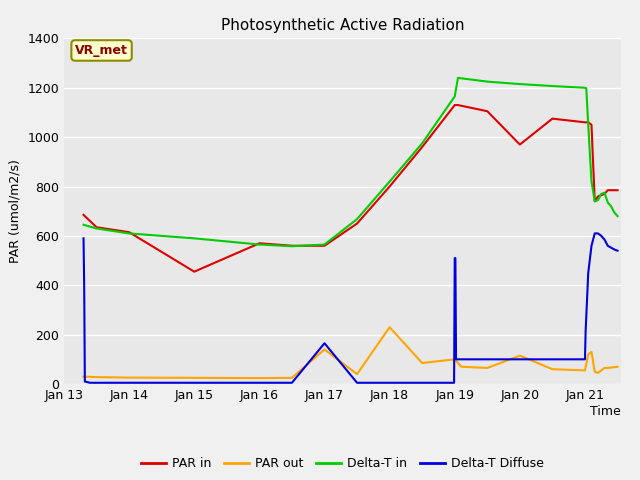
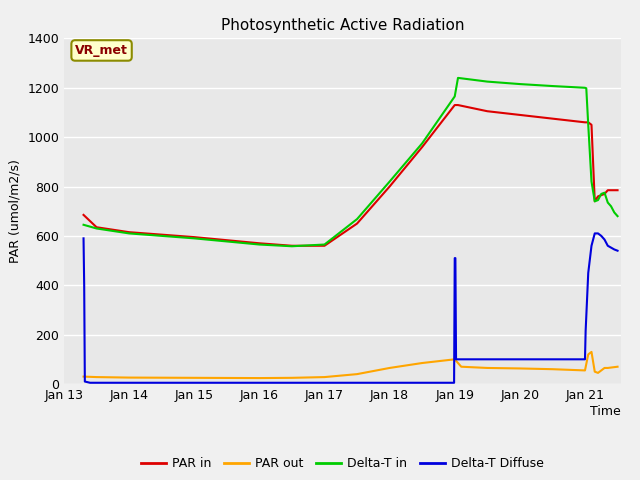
PAR in/Jan 15: 455 -> 595
PAR out/Jan 17: 140 -> 28
Delta-T Diffuse/Jan 17: 165 -> 5
PAR out/Jan 18: 230 -> 65
PAR in/Jan 20: 970 -> 1090
PAR out/Jan 20: 115 -> 63
